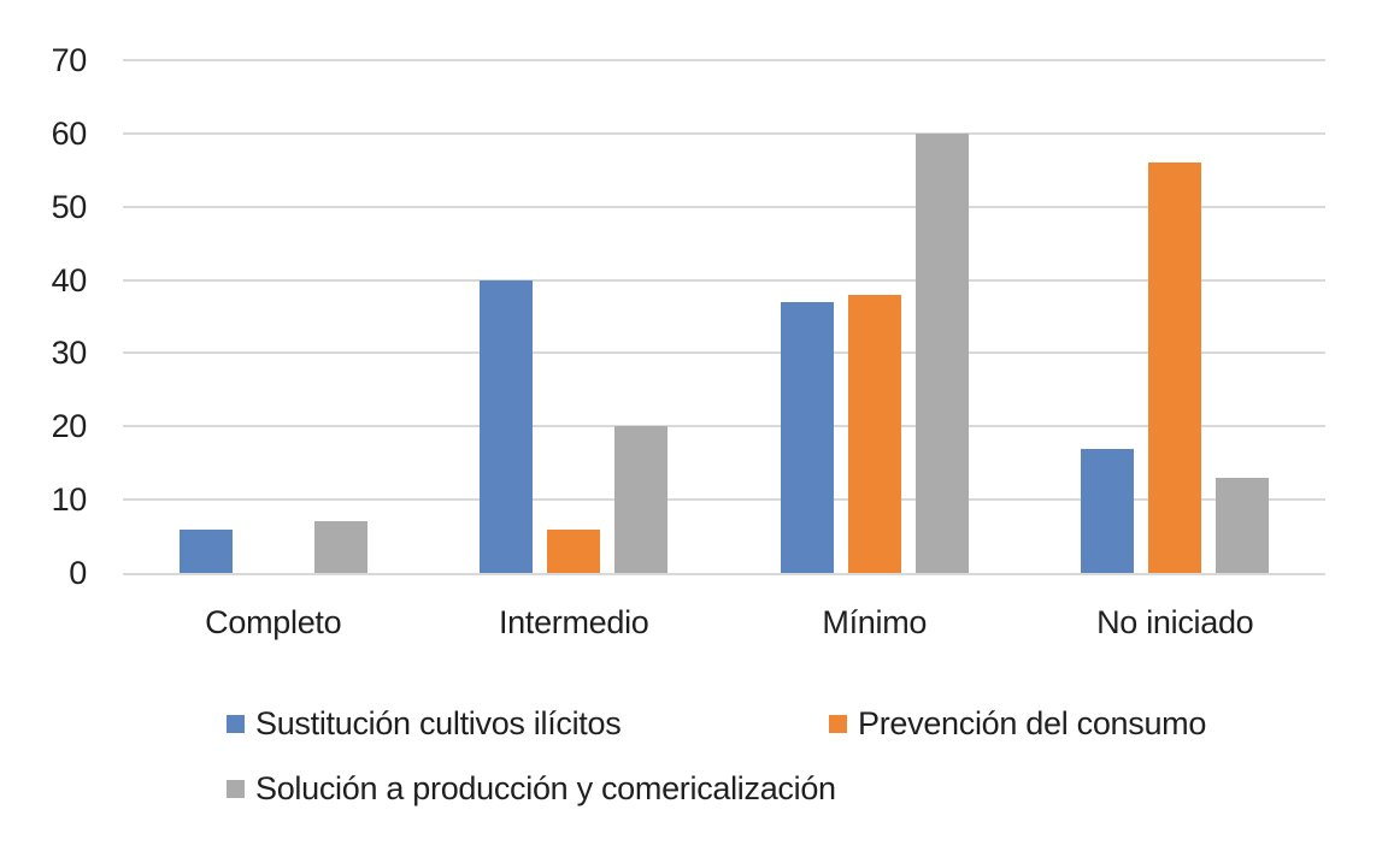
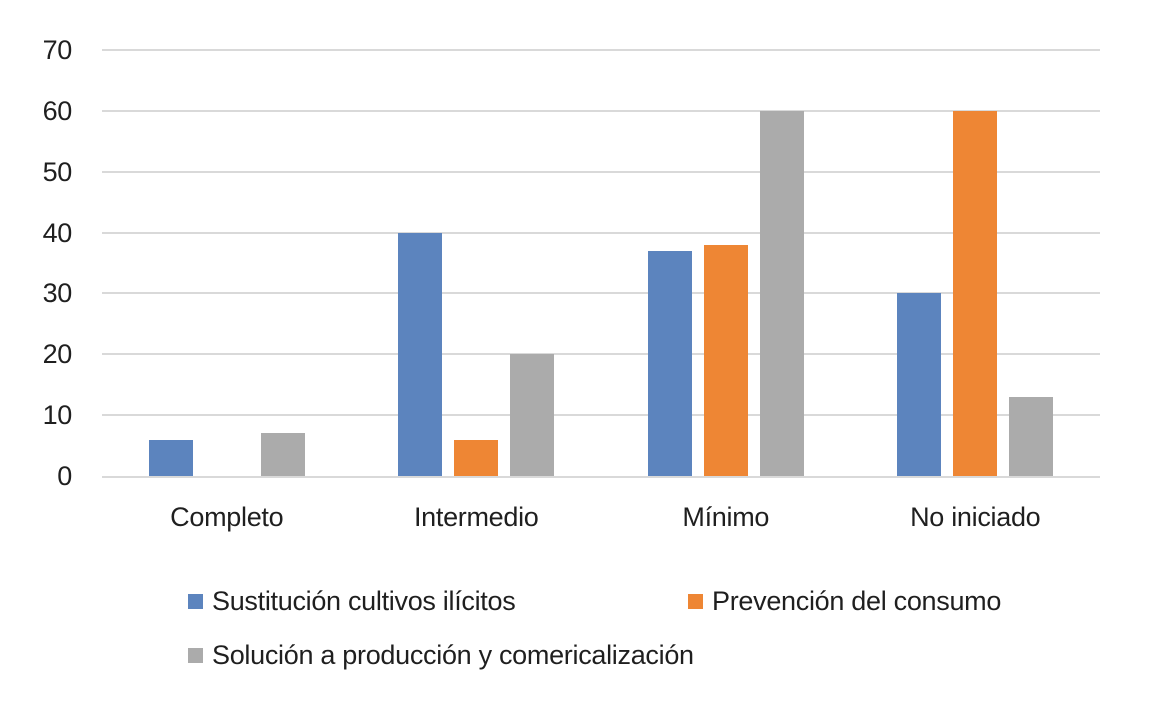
Sustitución cultivos ilícitos/No iniciado: 17 -> 30
Prevención del consumo/No iniciado: 56 -> 60
